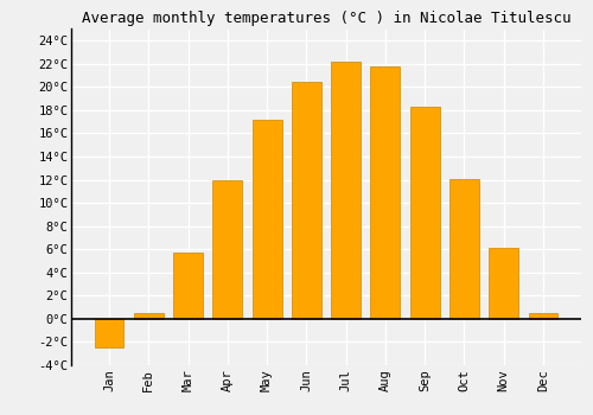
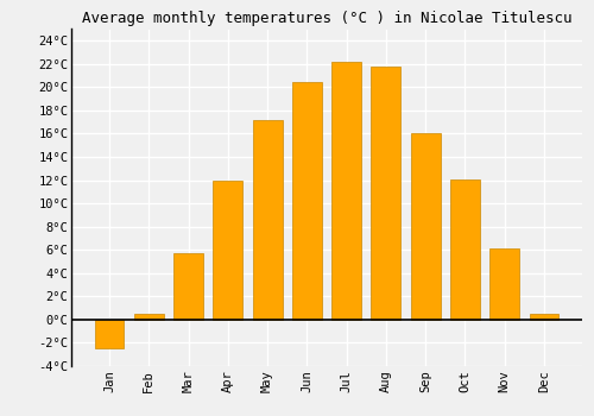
Sep: 18.3°C -> 16.0°C
